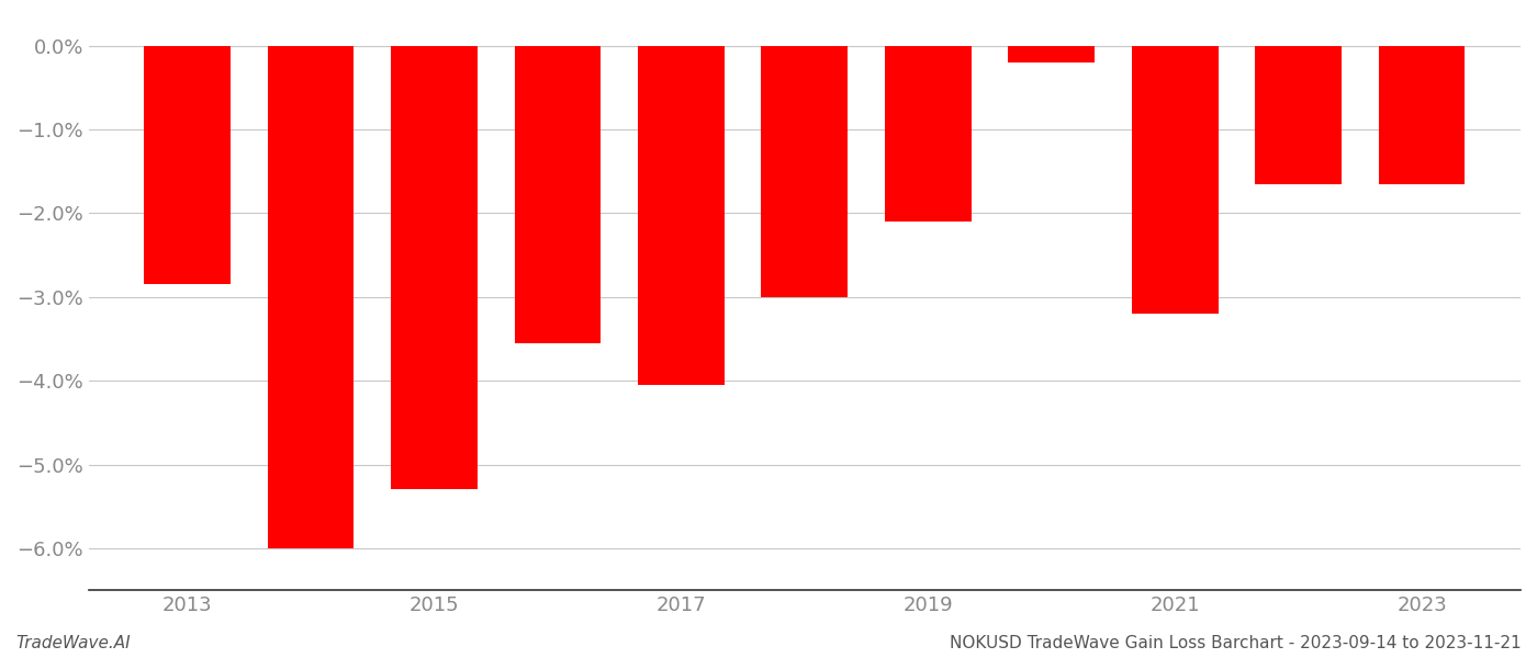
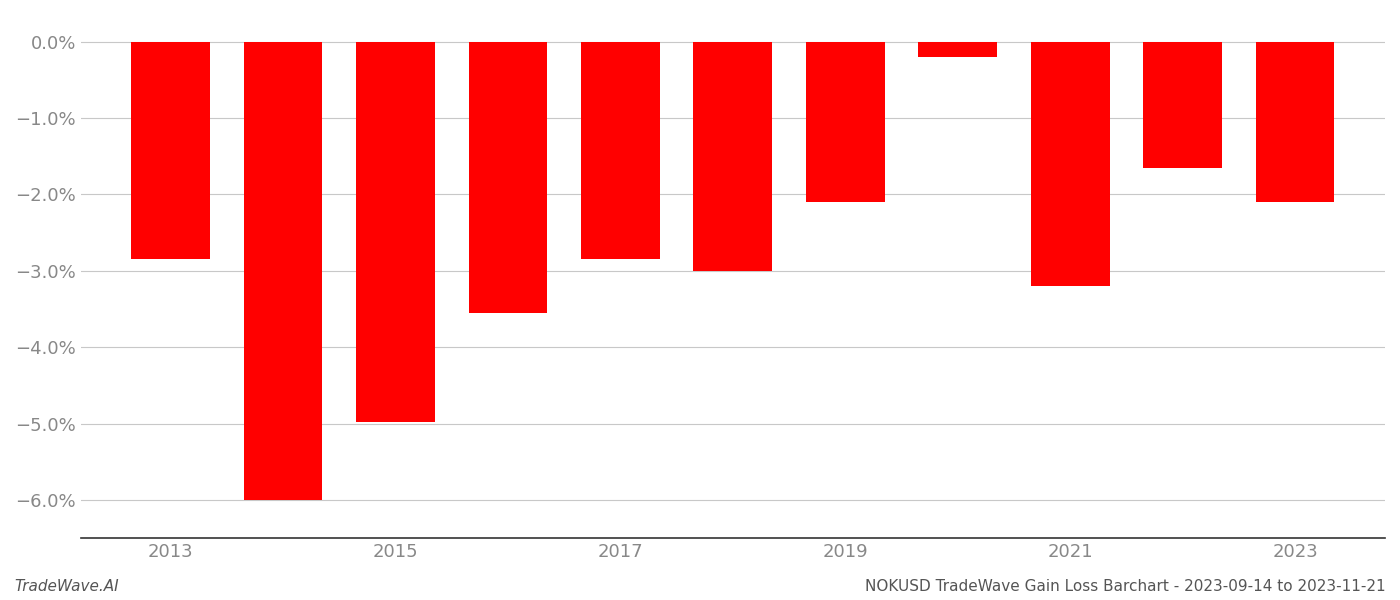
2015: -5.30% -> -4.98%
2017: -4.05% -> -2.84%
2023: -1.65% -> -2.10%
